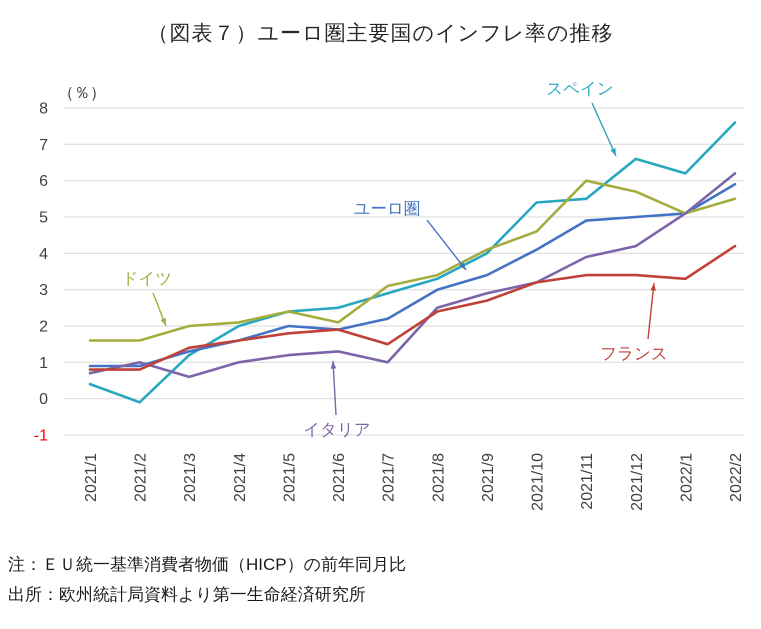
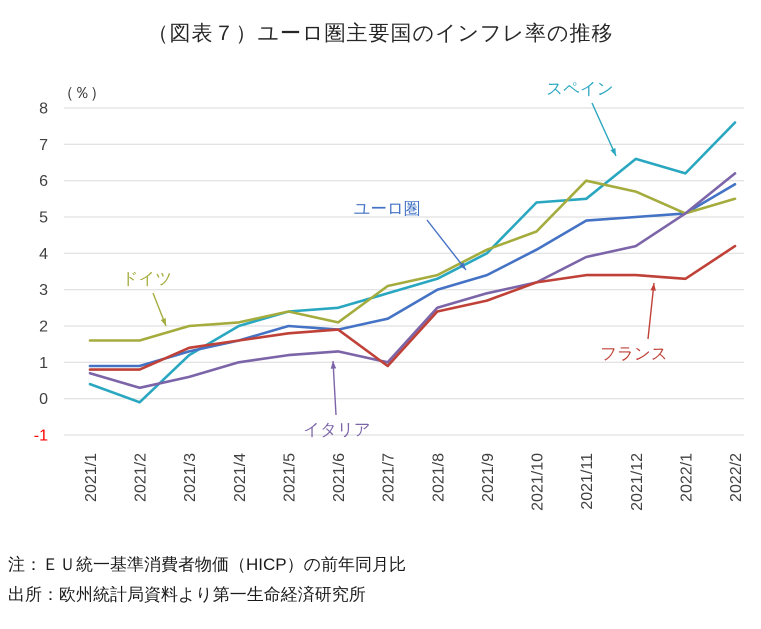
イタリア/2021/2: 1.0 -> 0.3
フランス/2021/7: 1.5 -> 0.9
